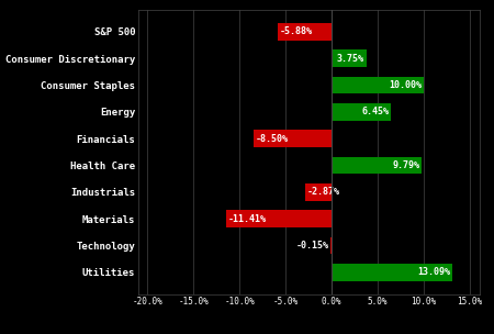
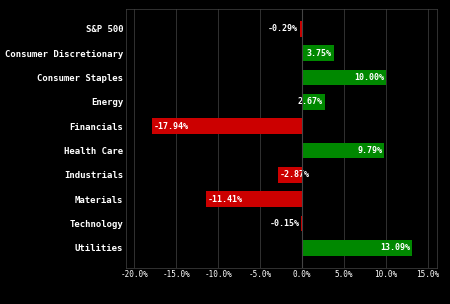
S&P 500: -5.88% -> -0.29%
Energy: 6.45% -> 2.67%
Financials: -8.50% -> -17.94%
